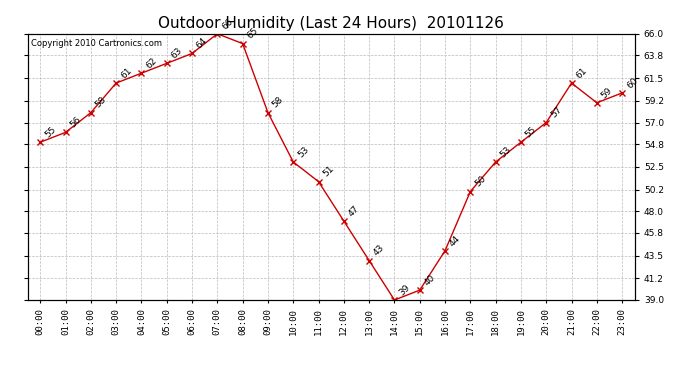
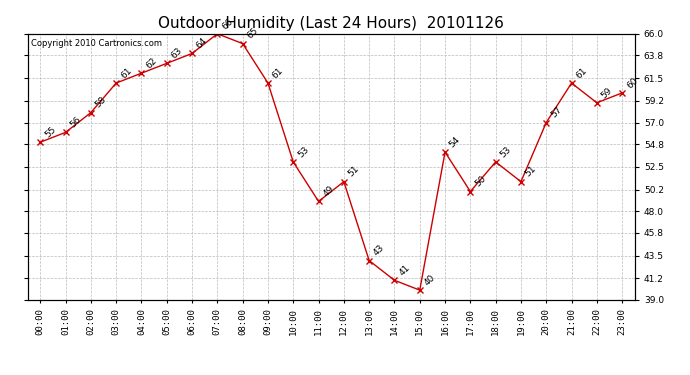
09:00: 58 -> 61
11:00: 51 -> 49
12:00: 47 -> 51
14:00: 39 -> 41
16:00: 44 -> 54
19:00: 55 -> 51
